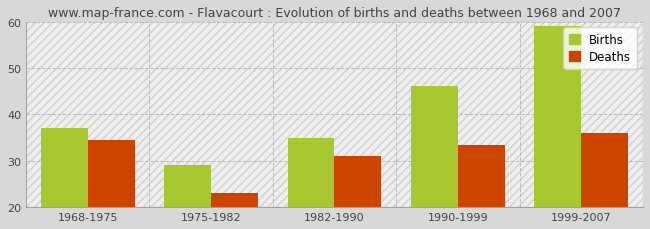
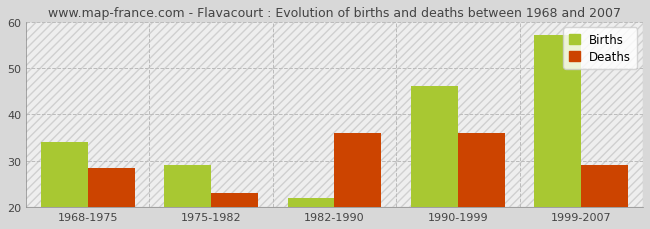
Births/1968-1975: 37 -> 34
Deaths/1968-1975: 34.5 -> 28.5
Births/1982-1990: 35 -> 22
Deaths/1982-1990: 31.0 -> 36.0
Deaths/1990-1999: 33.5 -> 36.0
Births/1999-2007: 59 -> 57
Deaths/1999-2007: 36.0 -> 29.0
